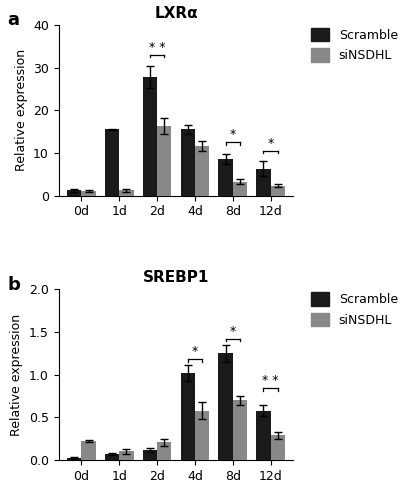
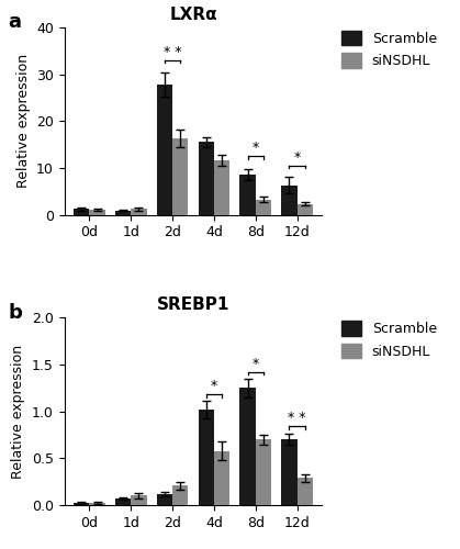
LXRα/Scramble/1d: 15.5 -> 0.9
SREBP1/siNSDHL/0d: 0.22 -> 0.02
SREBP1/Scramble/12d: 0.58 -> 0.70
